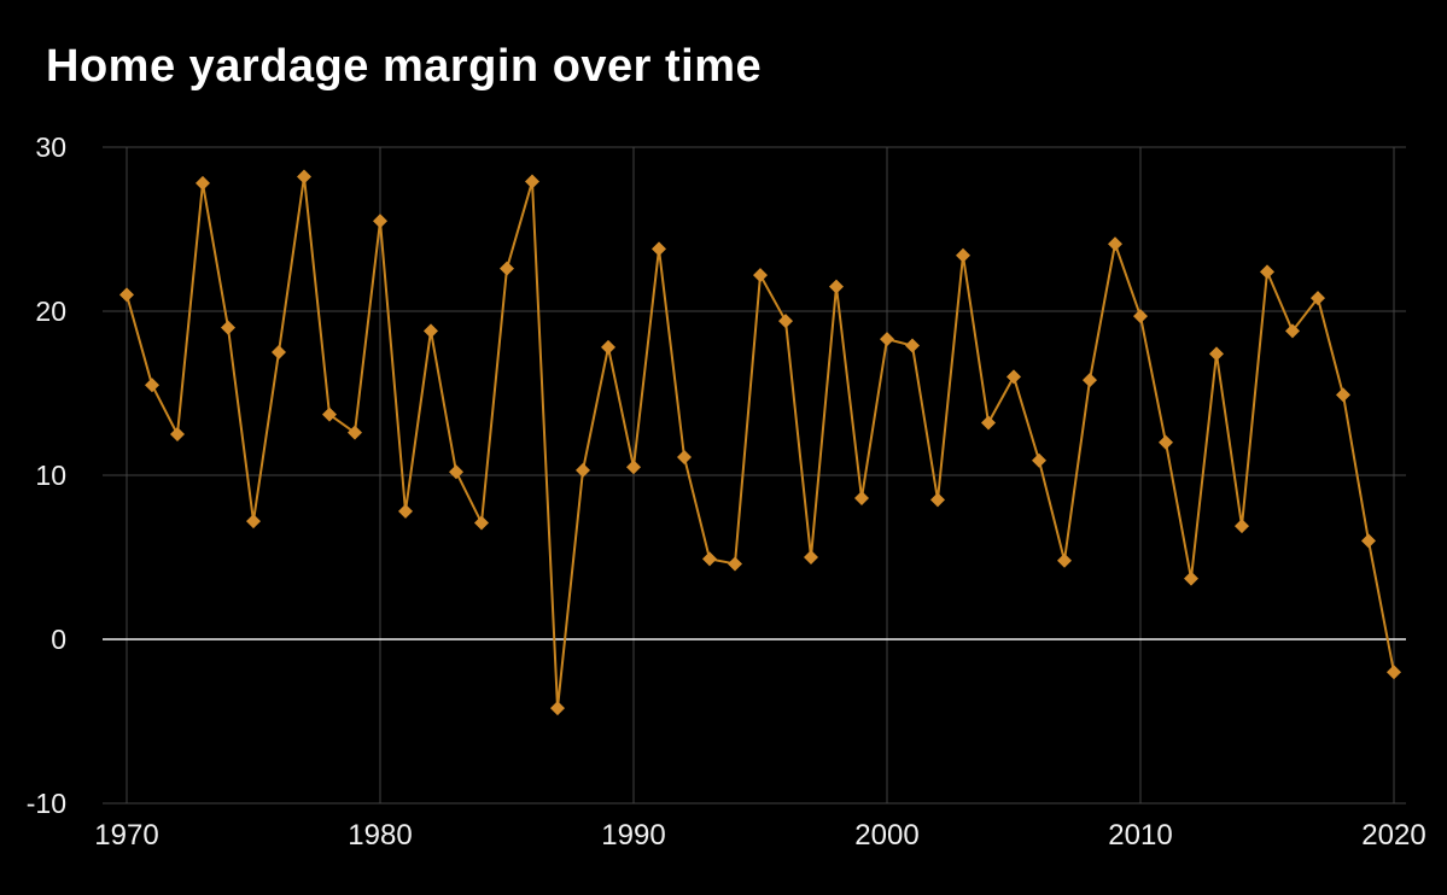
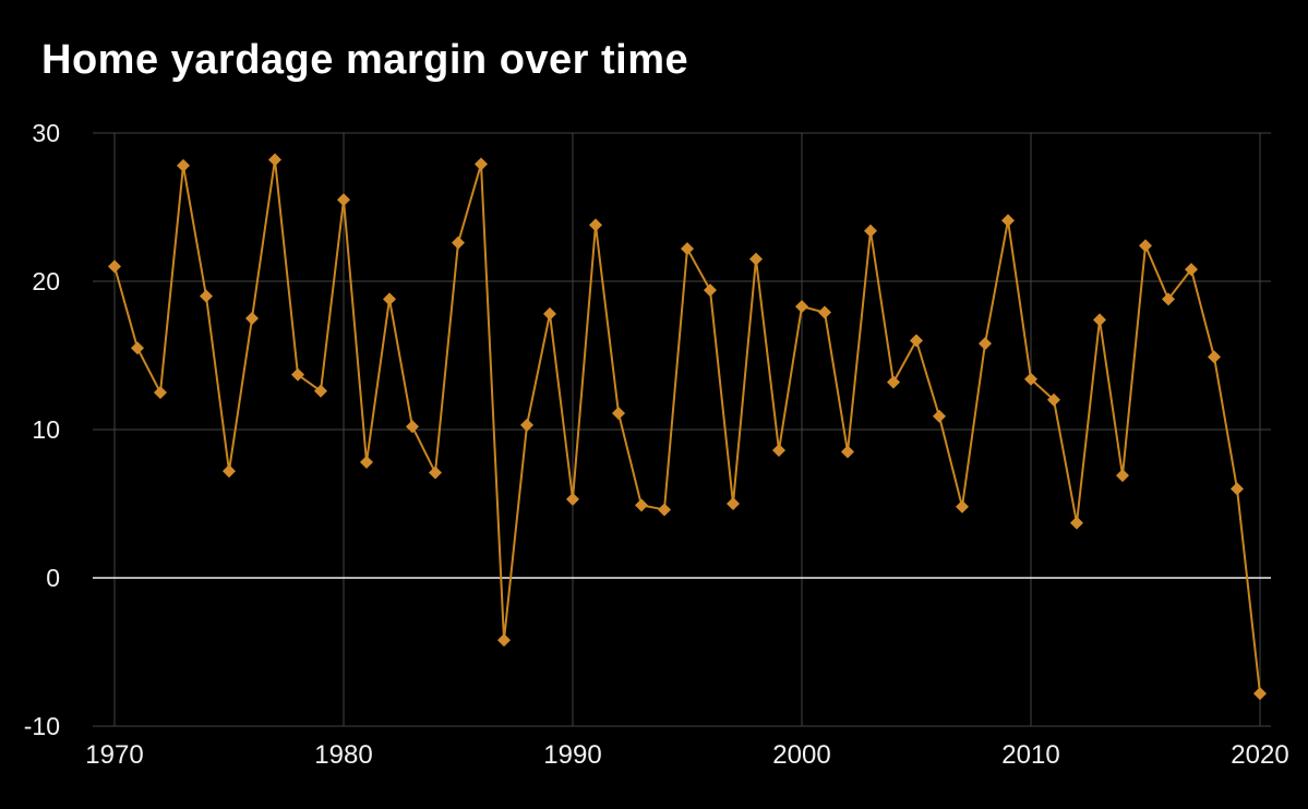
1990: 10.5 -> 5.3
2010: 19.7 -> 13.4
2020: -2.0 -> -7.8
